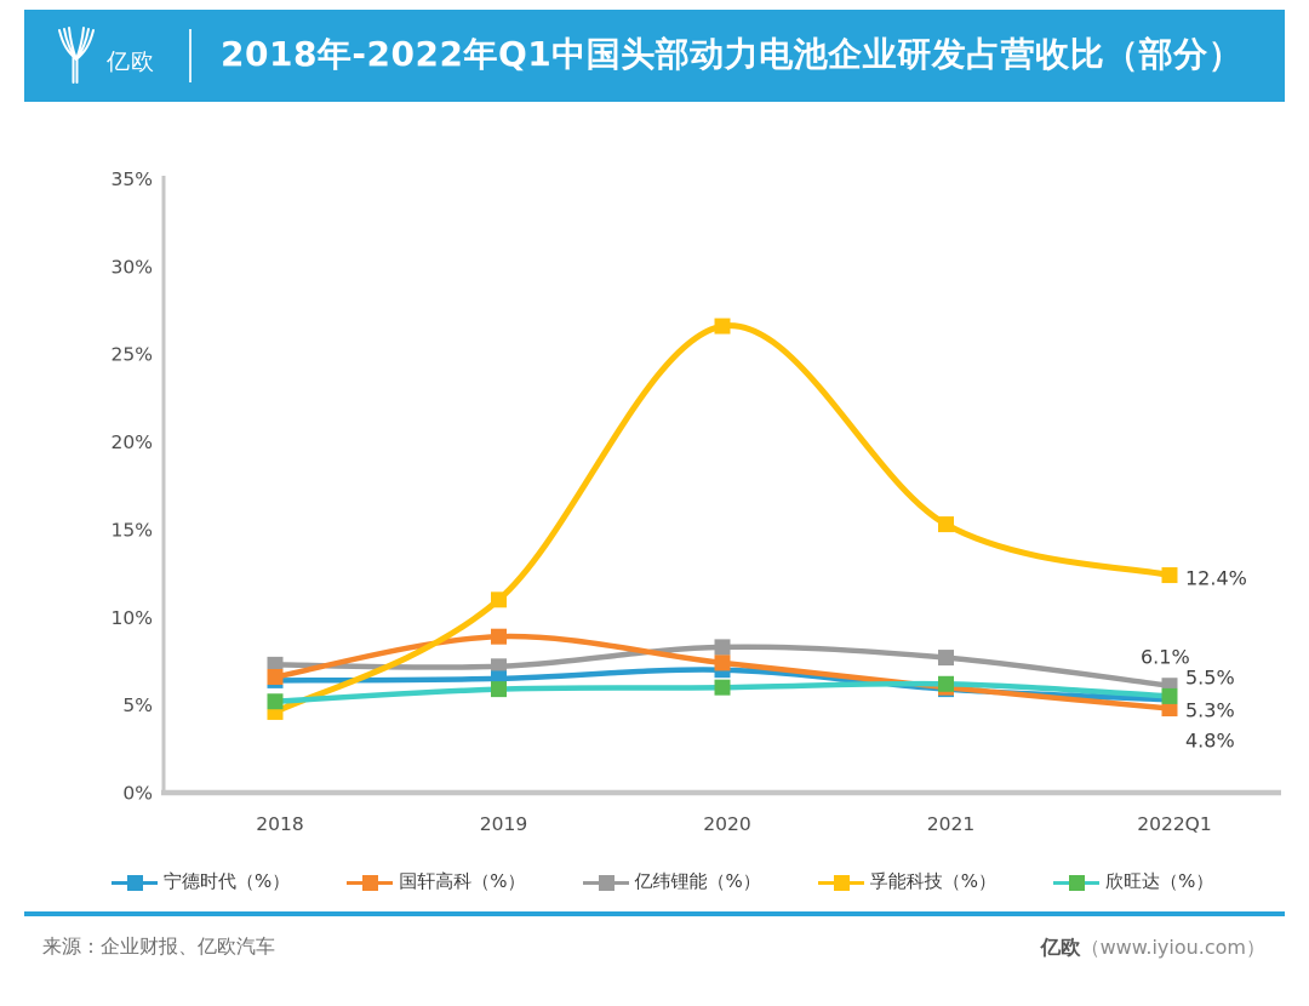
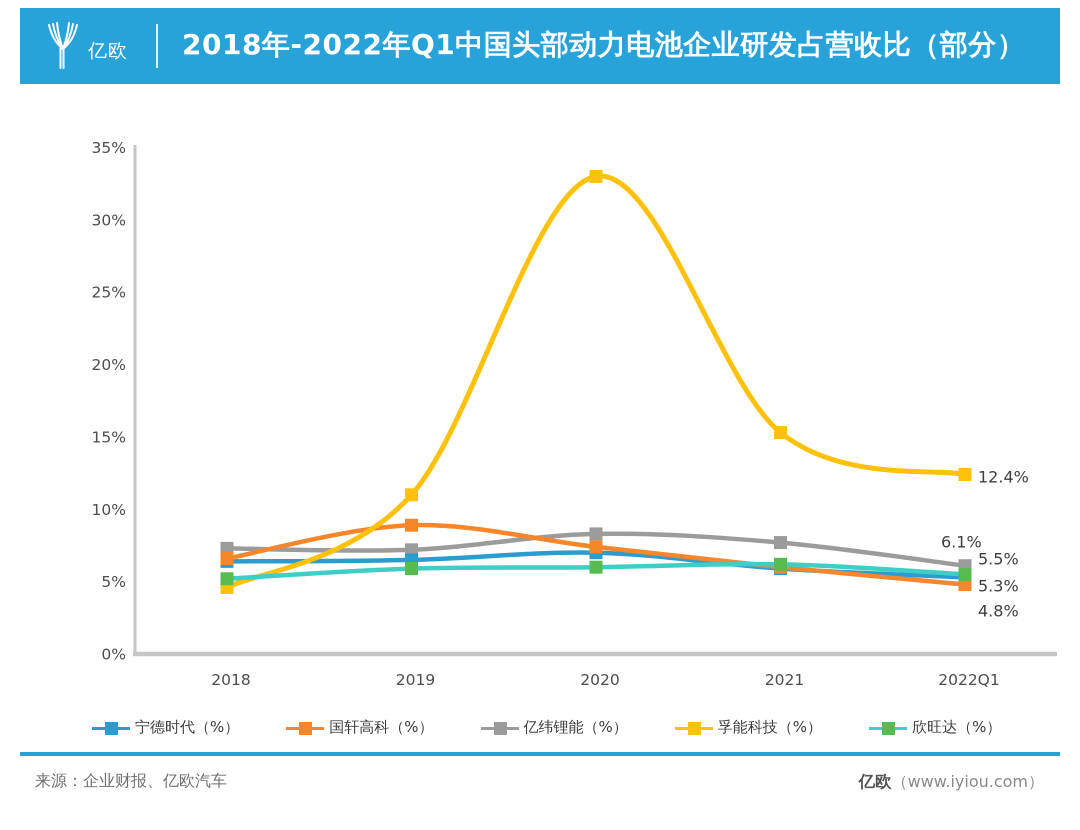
孚能科技（%）/2020: 26.6% -> 33.0%
